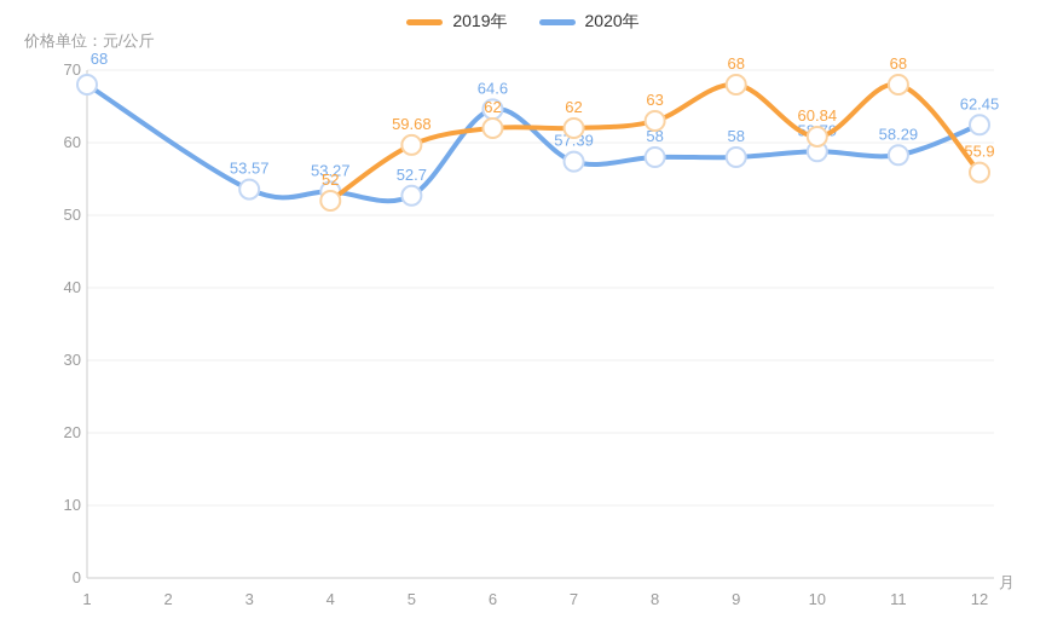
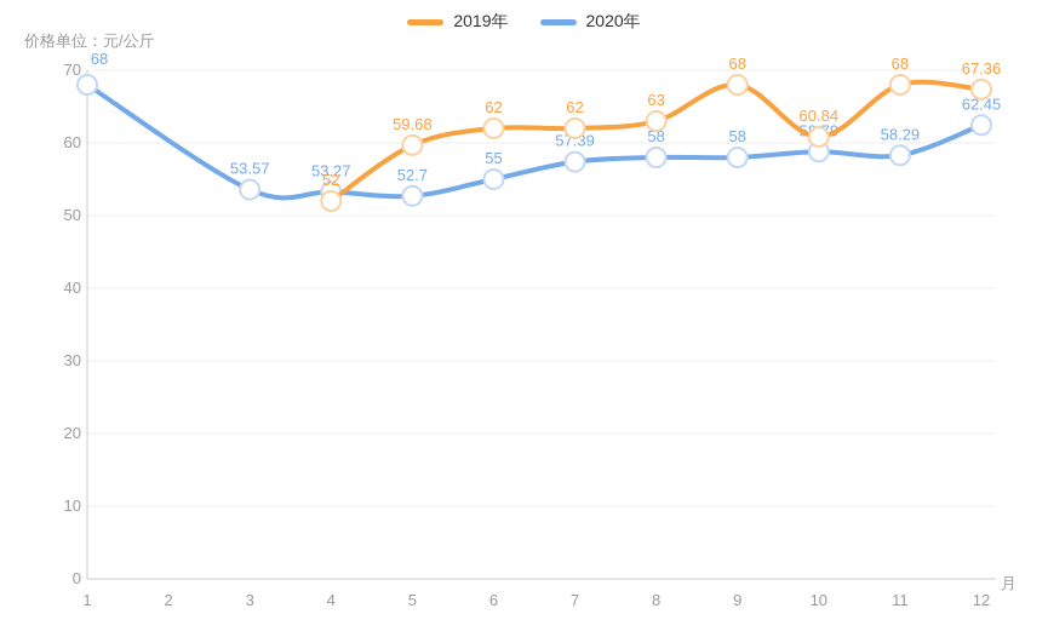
2020年/6: 64.6 -> 55
2019年/12: 55.9 -> 67.36
